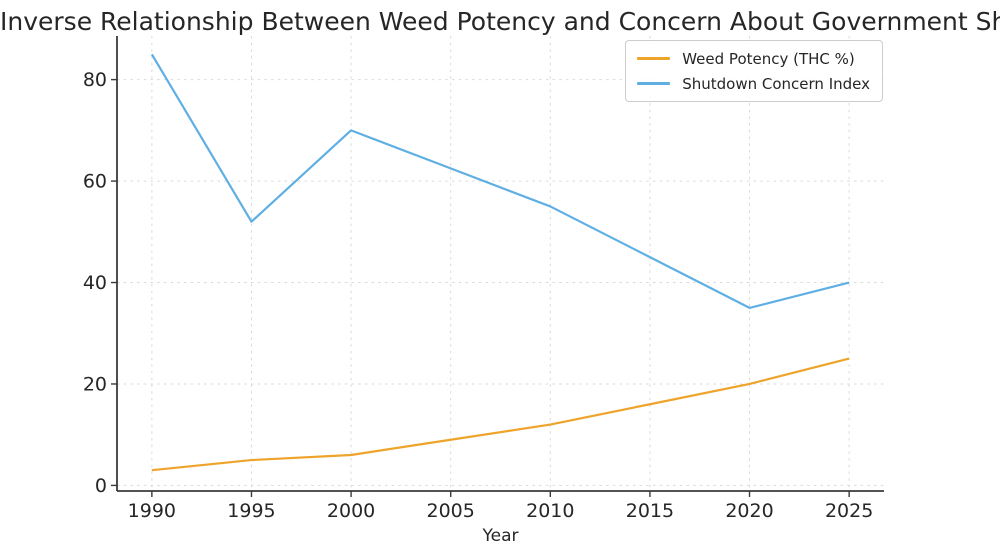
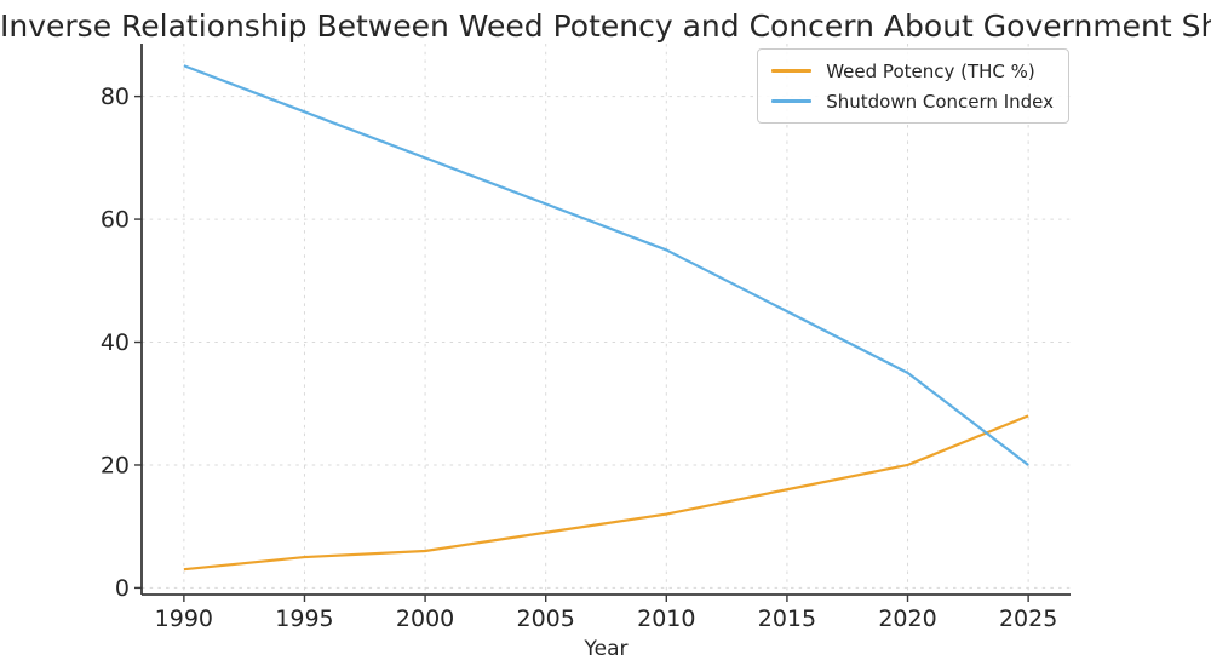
Shutdown Concern Index/1995: 52 -> 78
Weed Potency (THC %)/2025: 25 -> 28
Shutdown Concern Index/2025: 40 -> 20
